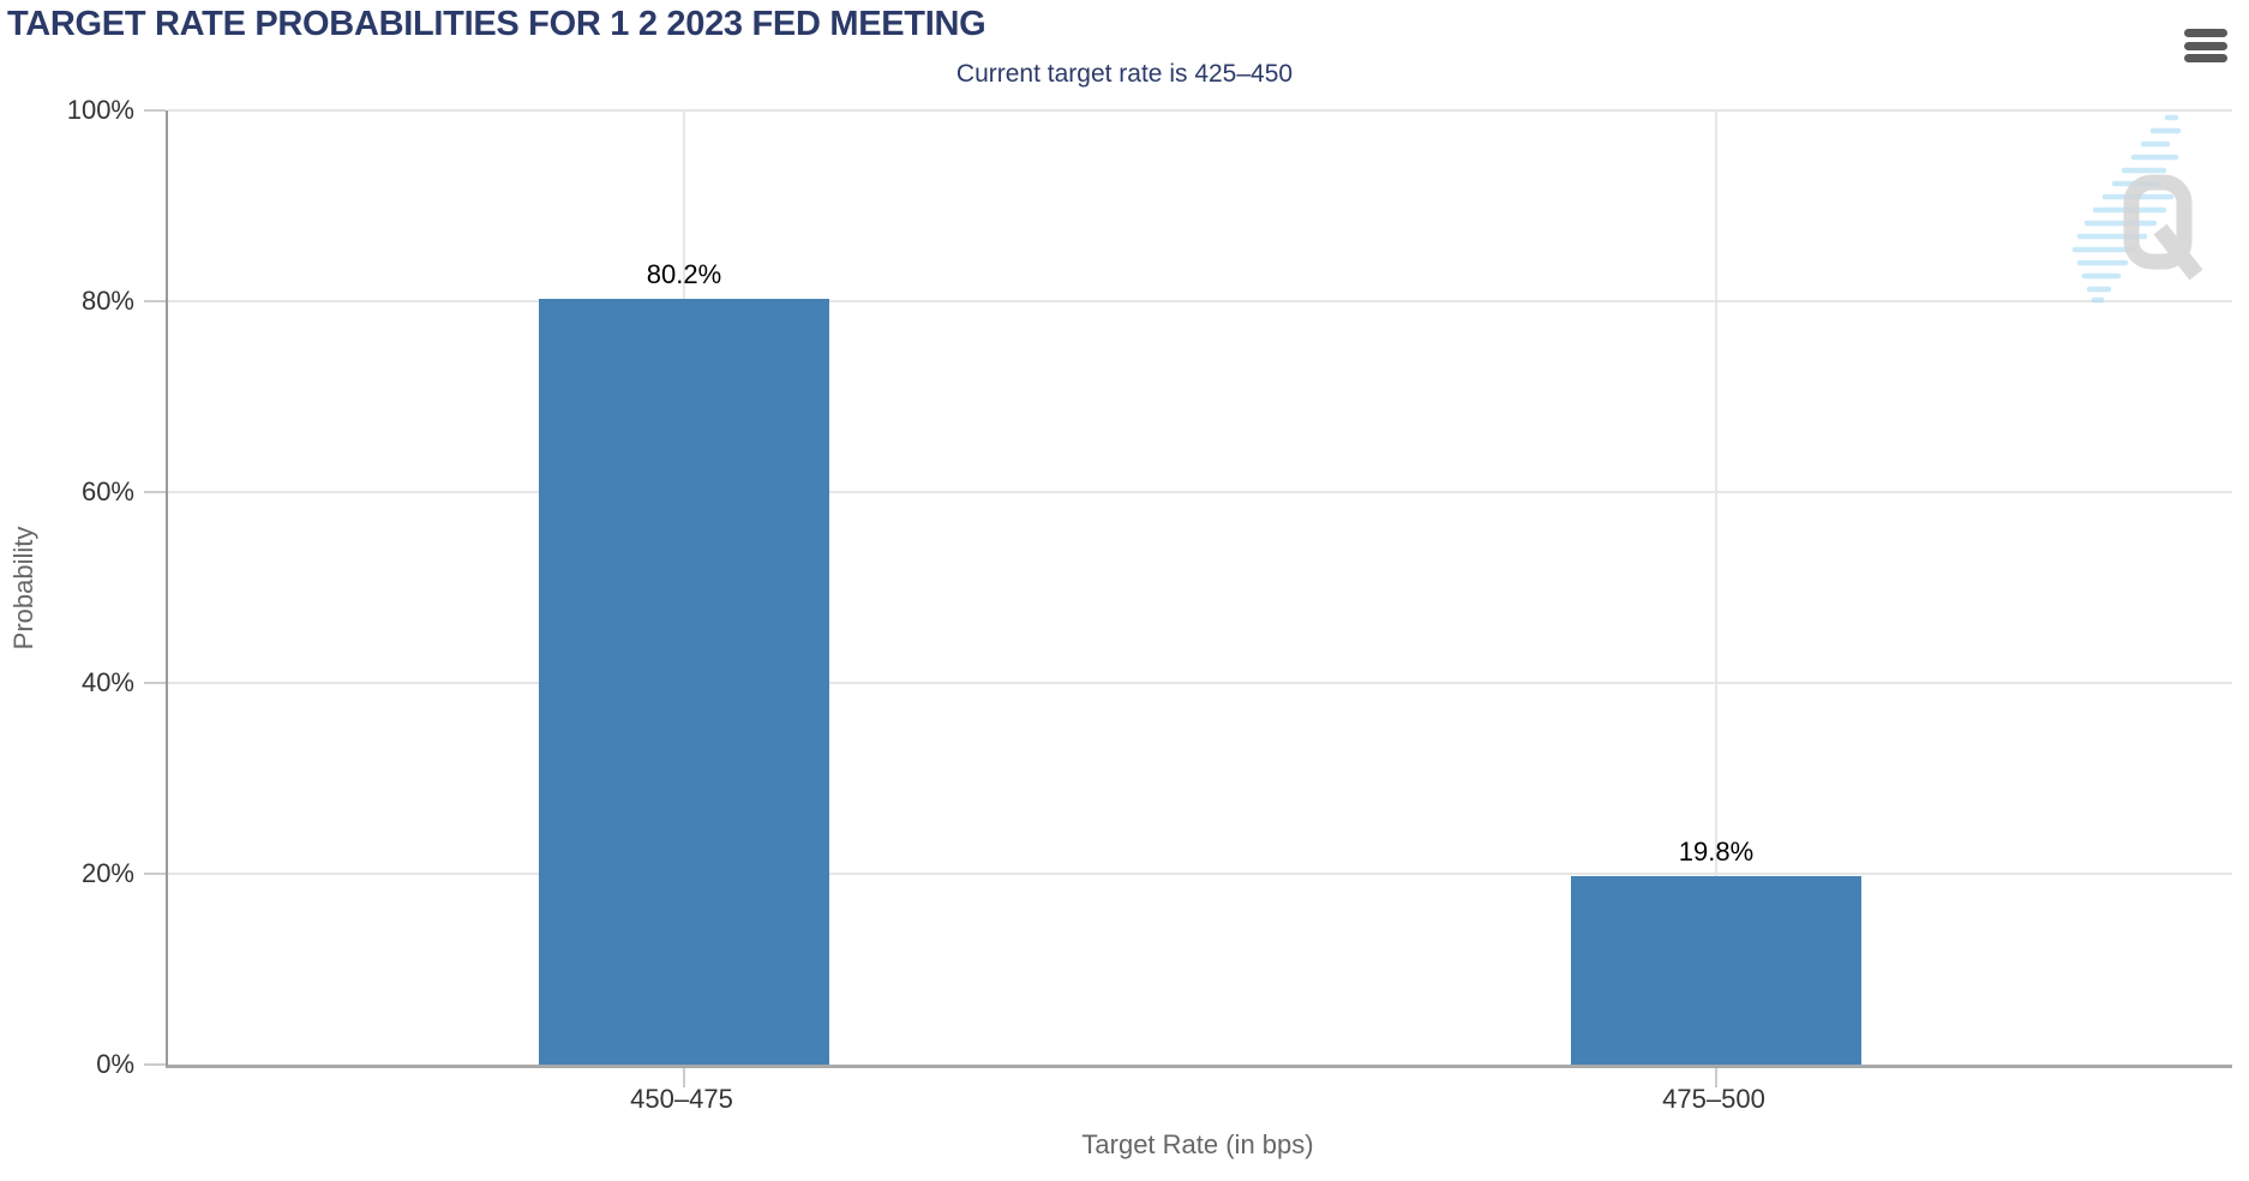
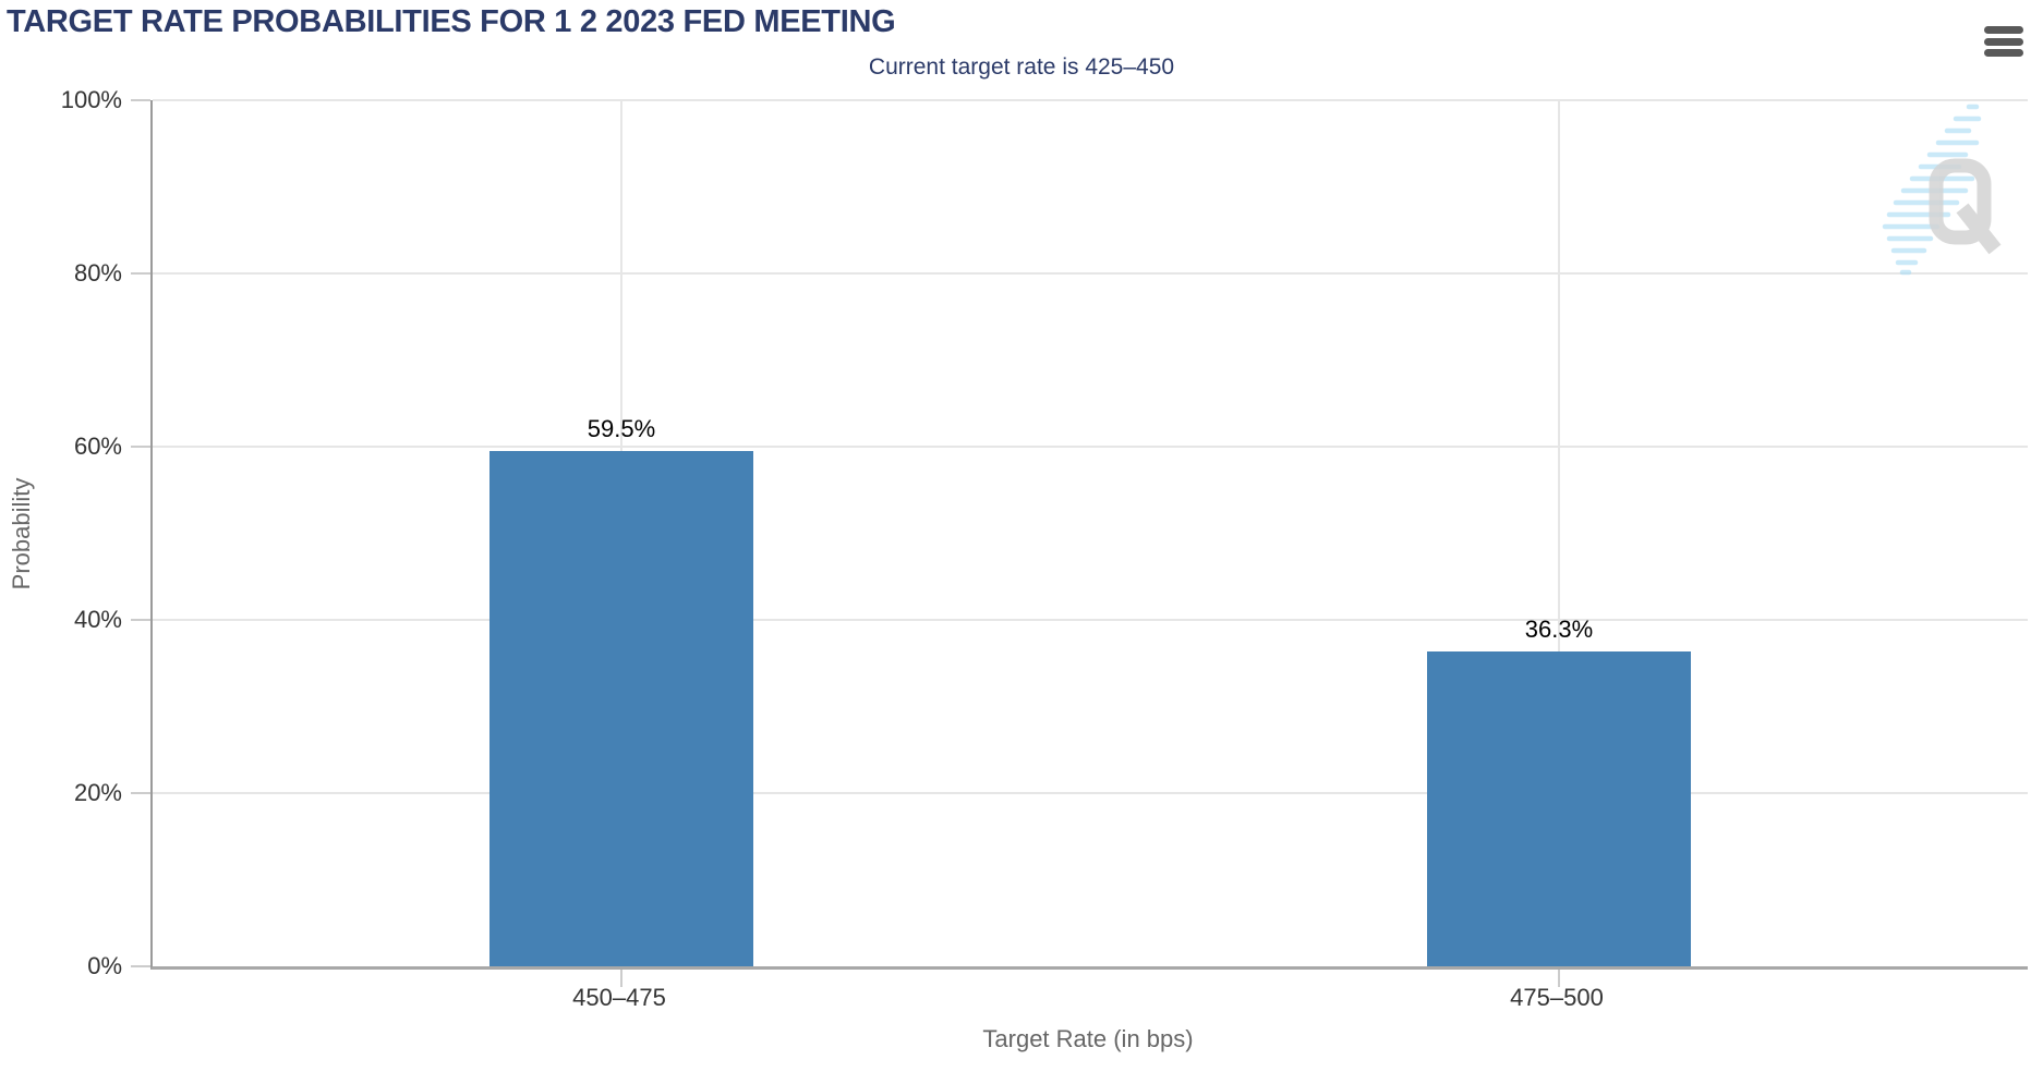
450–475: 80.2% -> 59.5%
475–500: 19.8% -> 36.3%
